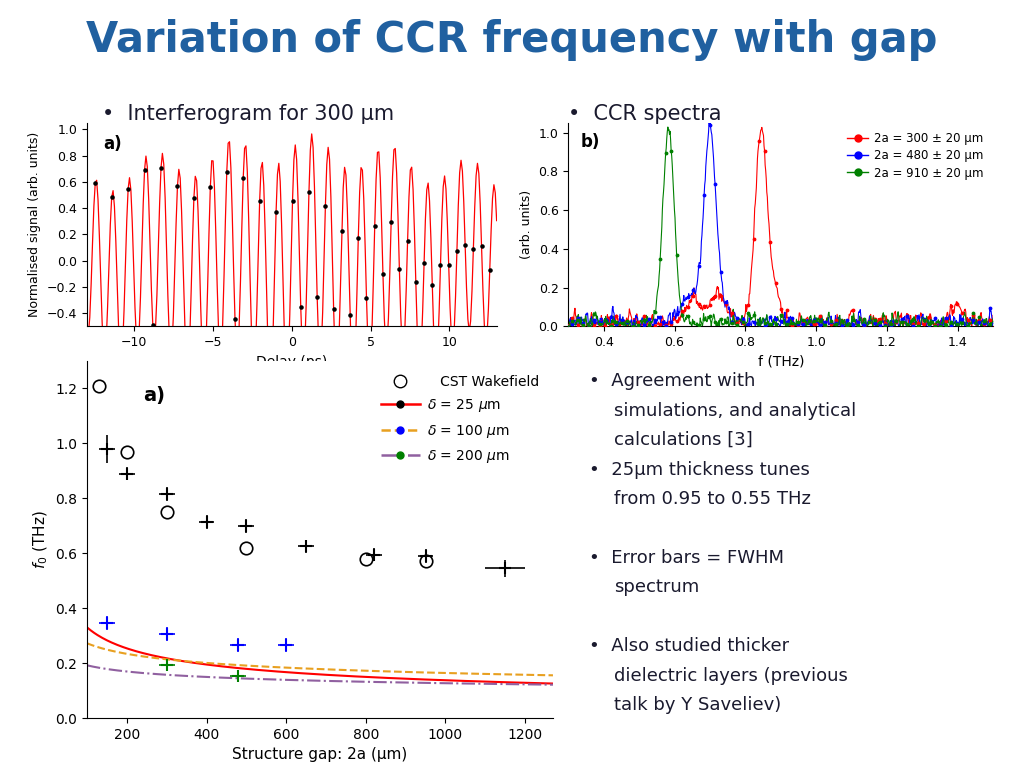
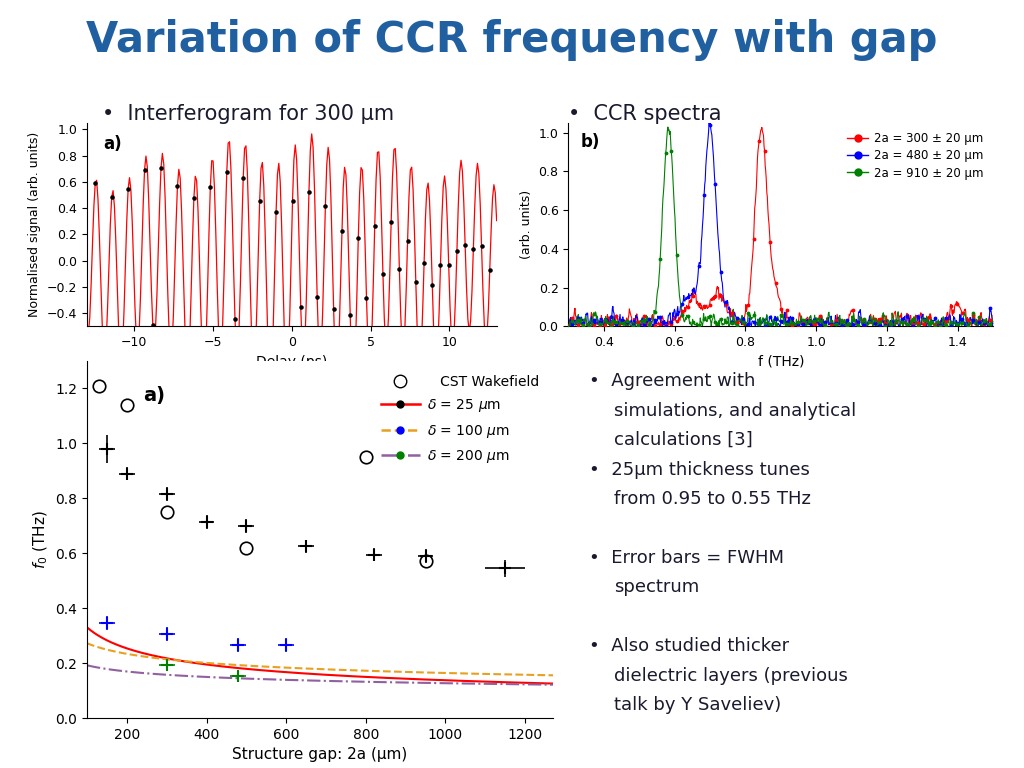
CST Wakefield/200: 0.97 -> 1.14
CST Wakefield/800: 0.58 -> 0.95
